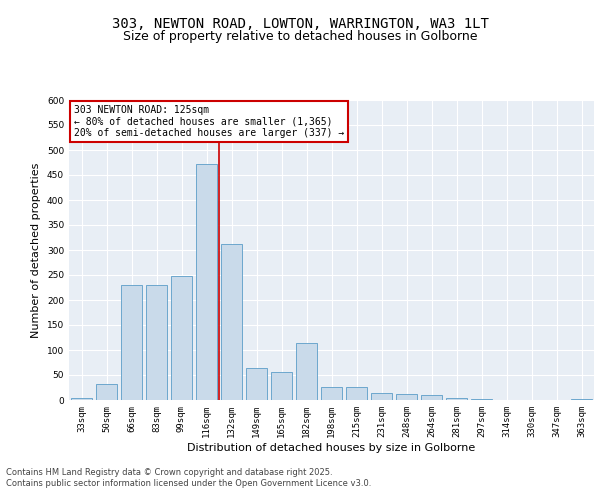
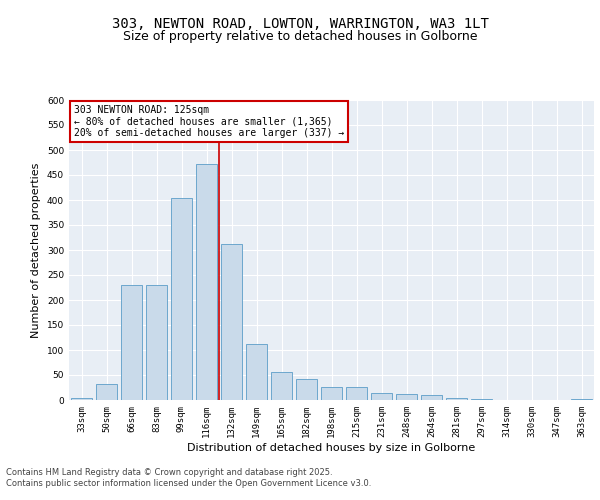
99sqm: 248 -> 405
149sqm: 64 -> 112
182sqm: 114 -> 42
